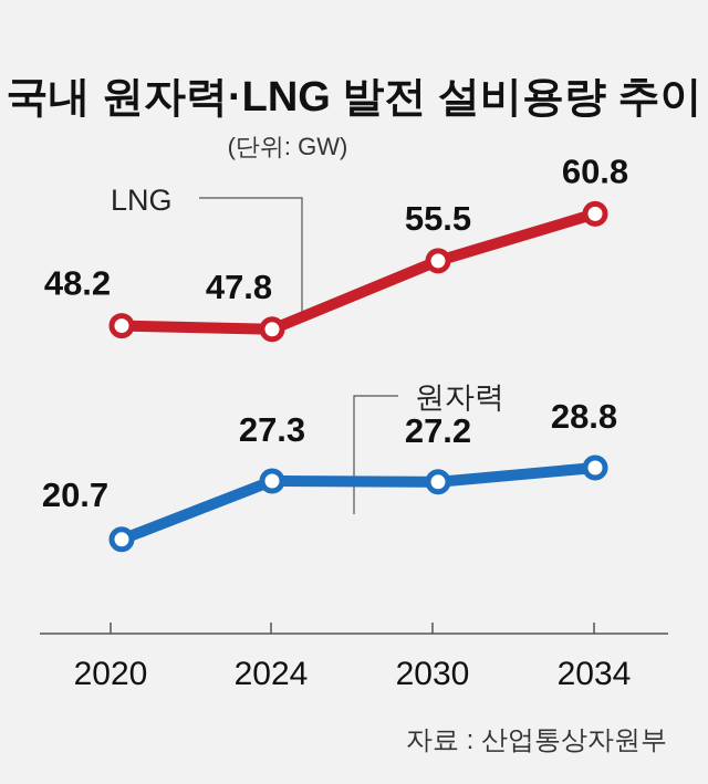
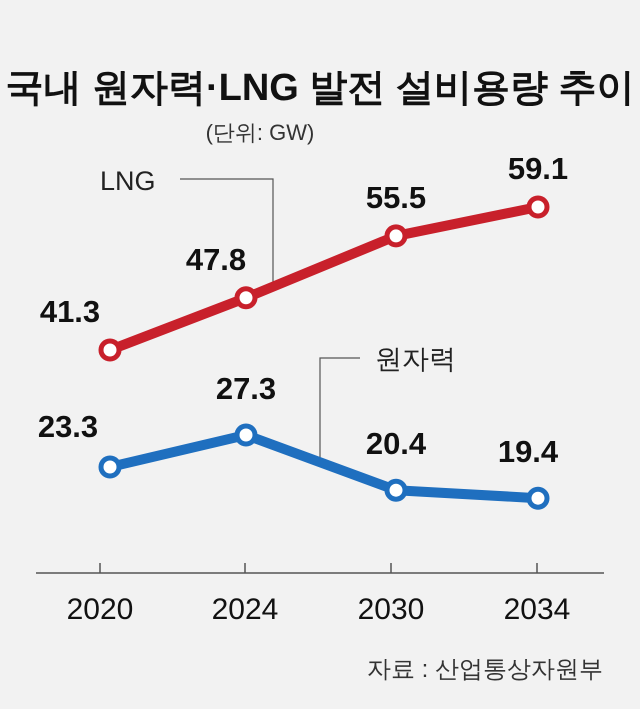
LNG/2020: 48.2 -> 41.3
원자력/2020: 20.7 -> 23.3
원자력/2030: 27.2 -> 20.4
LNG/2034: 60.8 -> 59.1
원자력/2034: 28.8 -> 19.4
